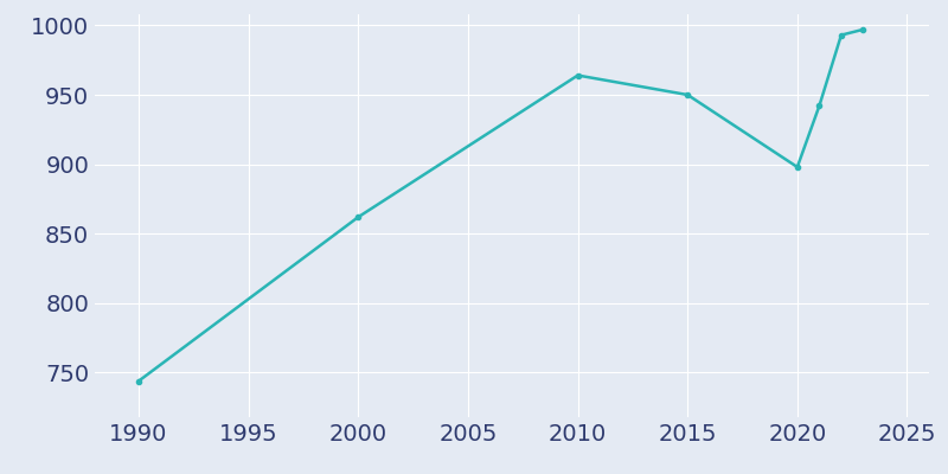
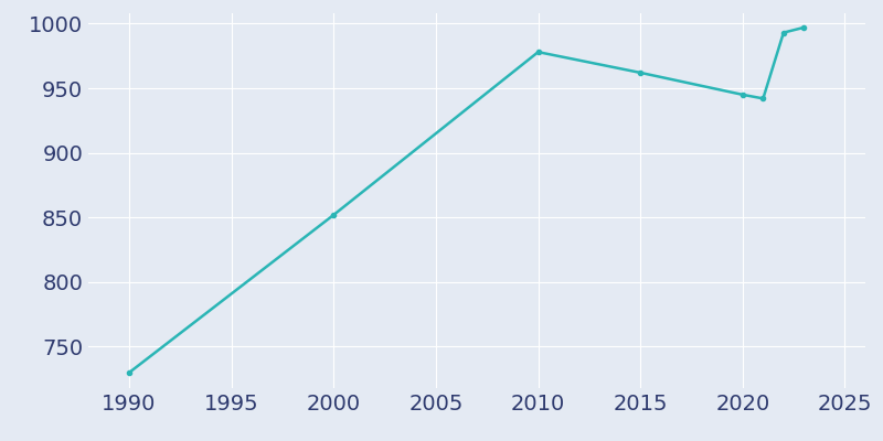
1990: 744 -> 730
2000: 862 -> 852
2010: 964 -> 978
2015: 950 -> 962
2020: 898 -> 945
